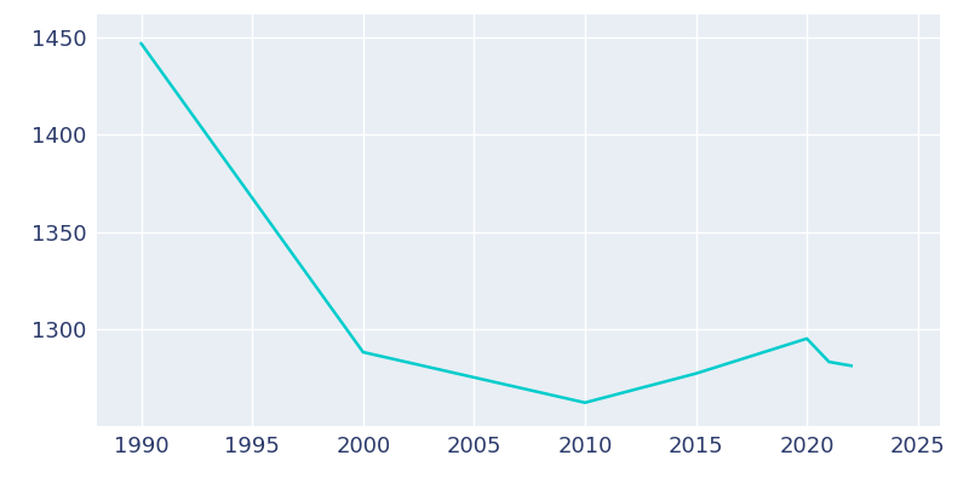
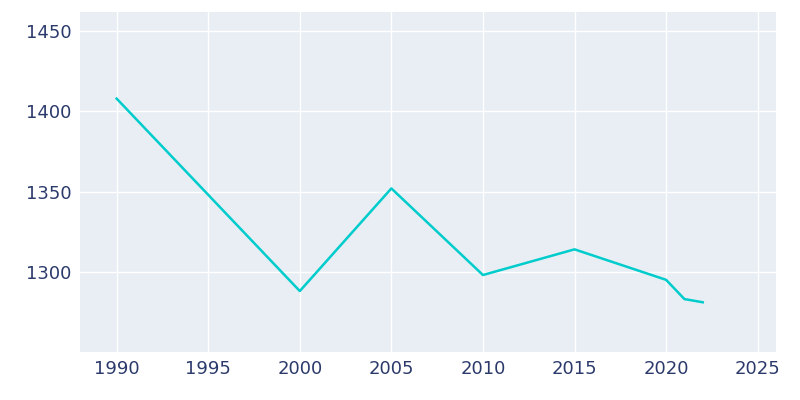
1990: 1447 -> 1408
2005: 1275 -> 1352
2010: 1262 -> 1298
2015: 1277 -> 1314
